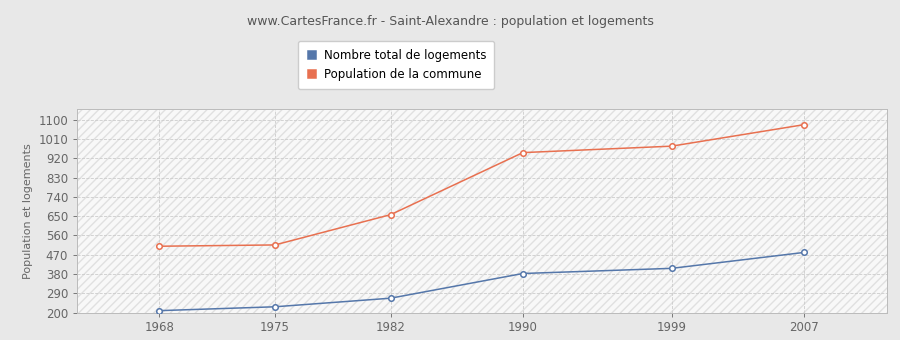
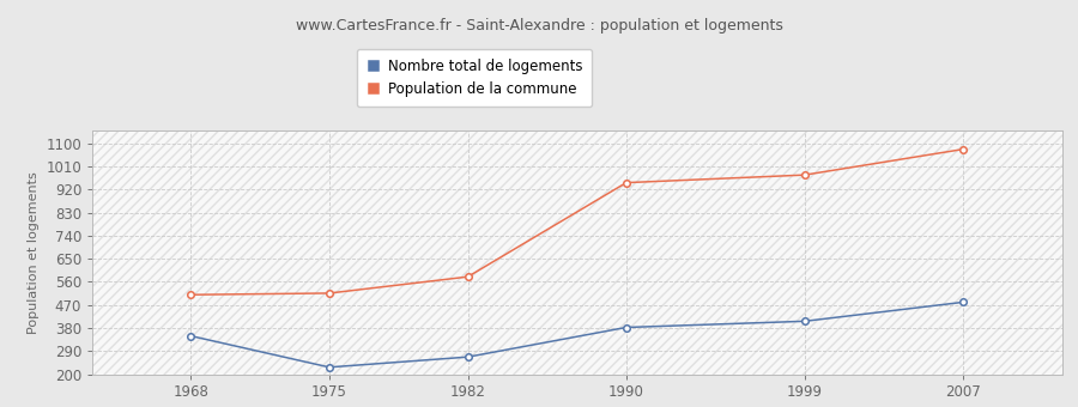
Nombre total de logements/1968: 210 -> 350
Population de la commune/1982: 657 -> 580
